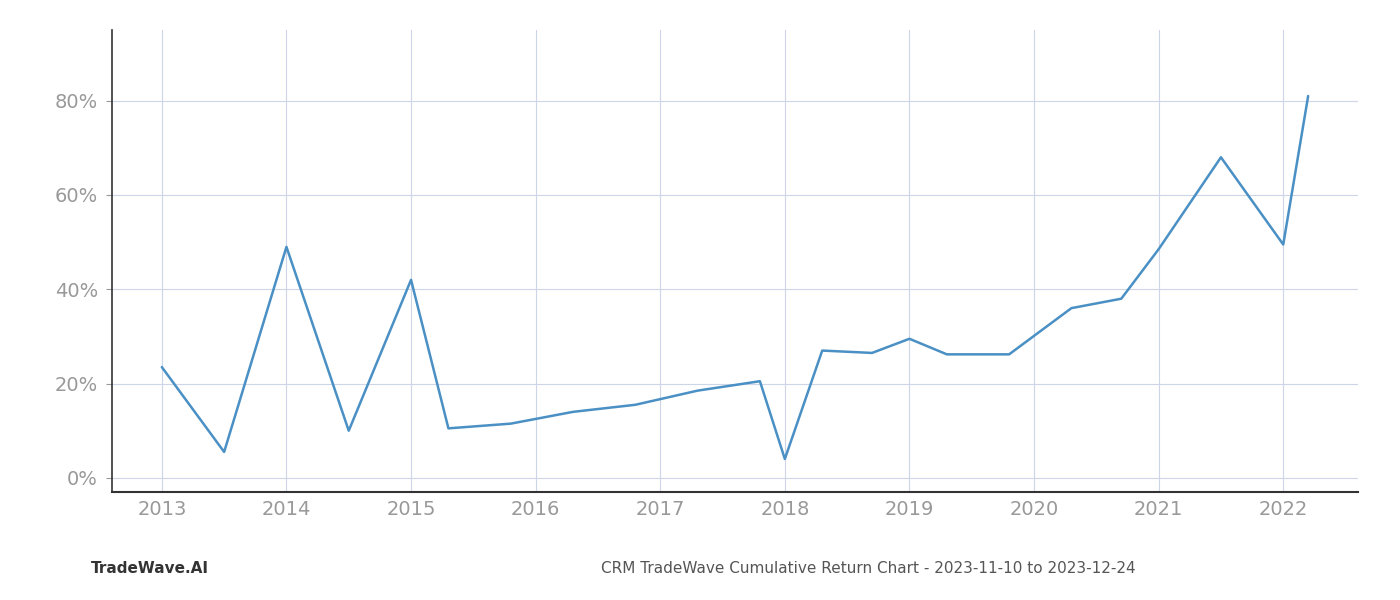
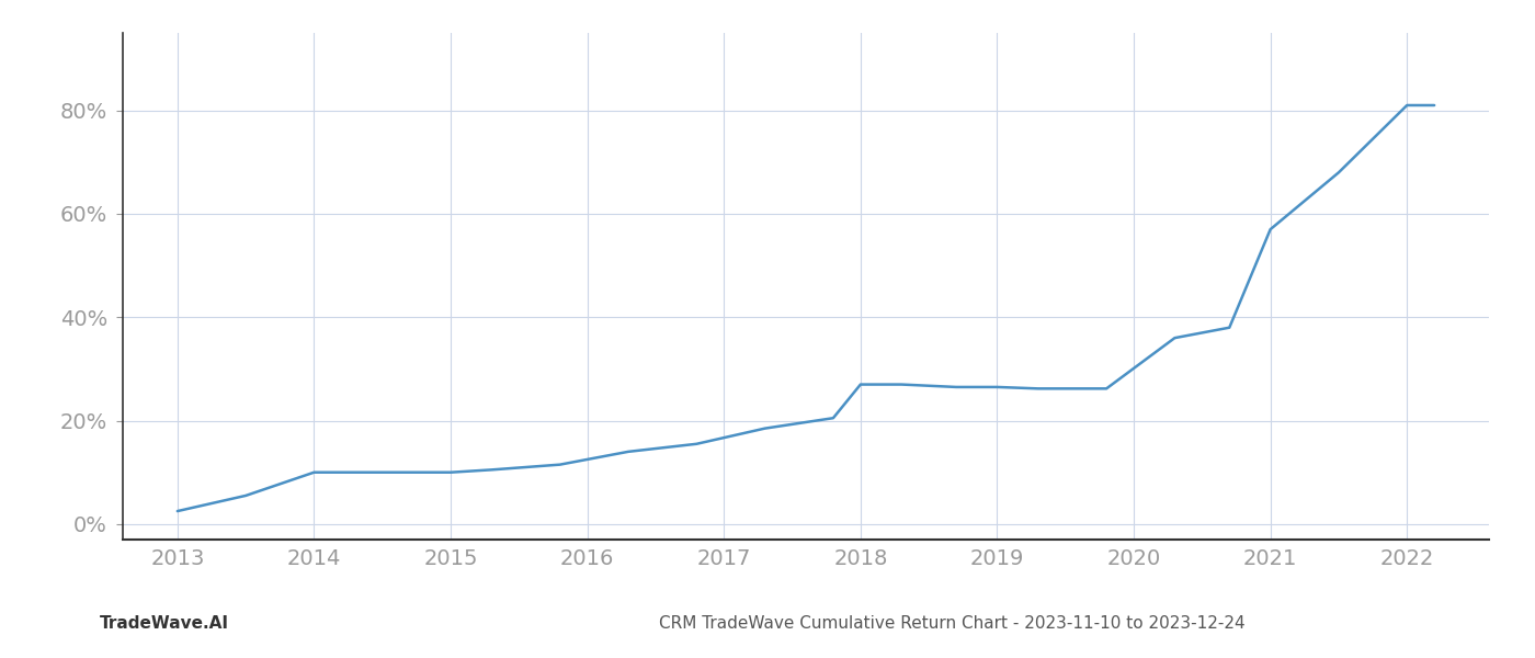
2013: 23.5% -> 2.5%
2014: 49.0% -> 10.0%
2015: 42.0% -> 10.0%
2018: 4.0% -> 27.0%
2019: 29.5% -> 26.5%
2021: 48.5% -> 57.0%
2022: 49.5% -> 81.0%
